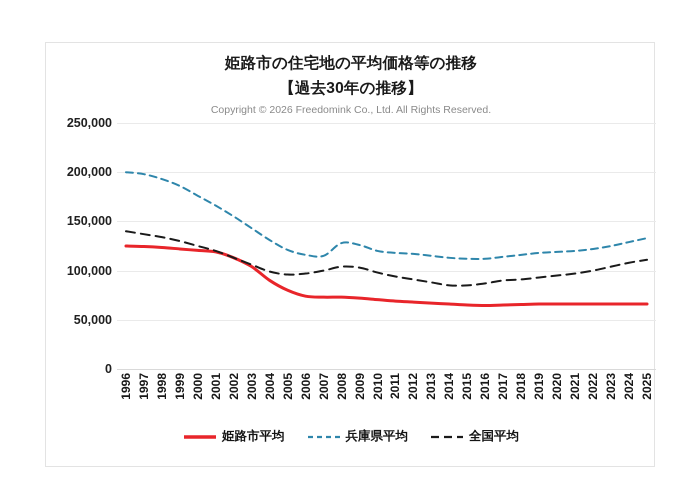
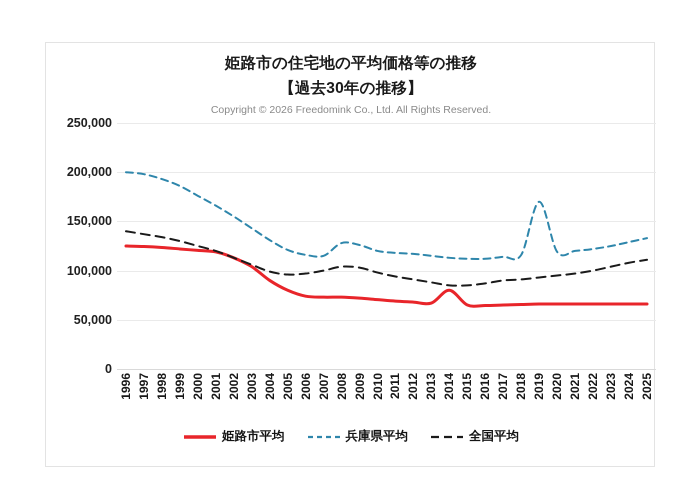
姫路市平均/2014: 70000 -> 80000
兵庫県平均/2019: 120000 -> 170000
